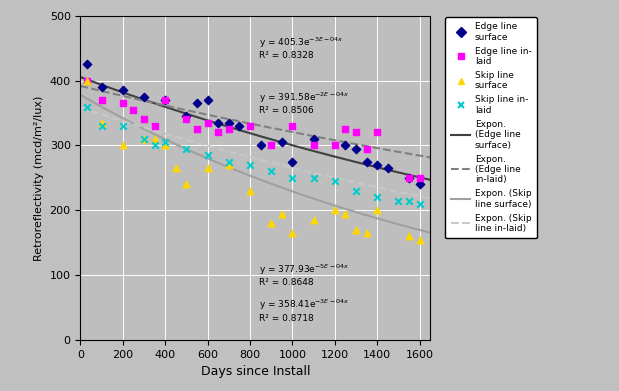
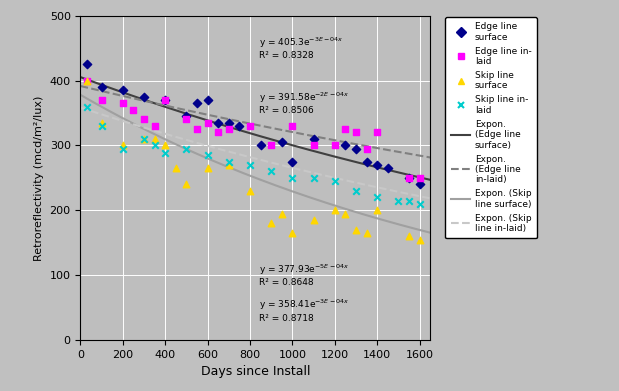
Skip line in- laid/200: 330 -> 294
Skip line in- laid/400: 305 -> 288
